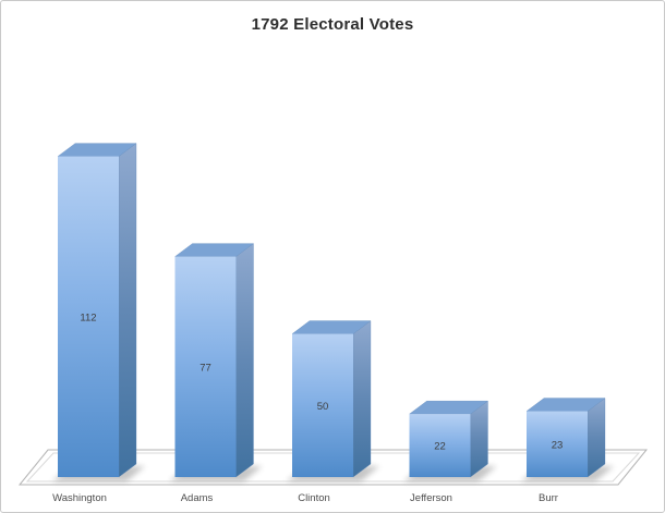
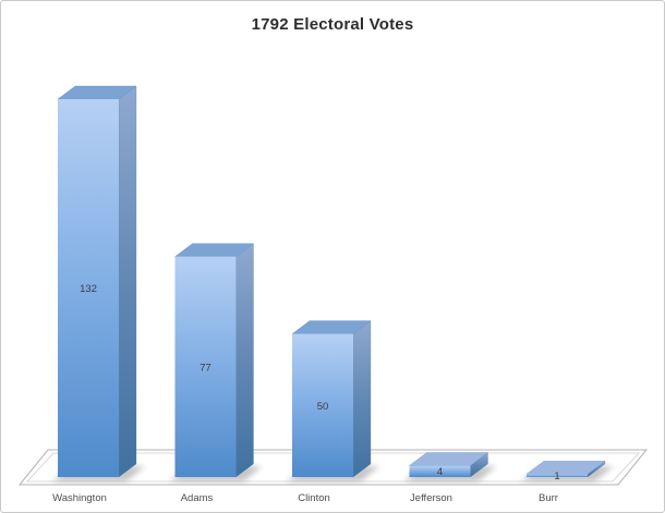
Washington: 112 -> 132
Jefferson: 22 -> 4
Burr: 23 -> 1
